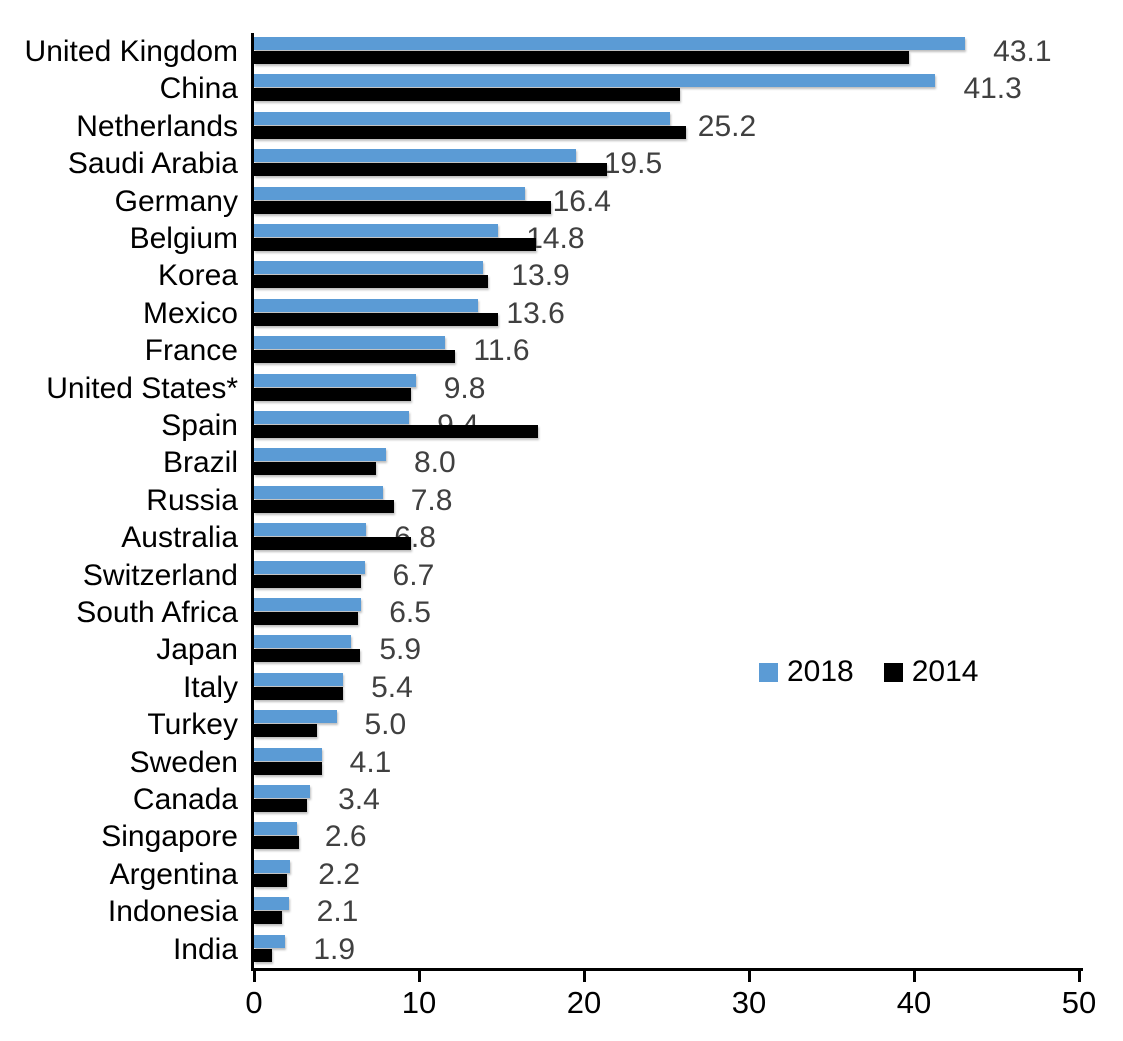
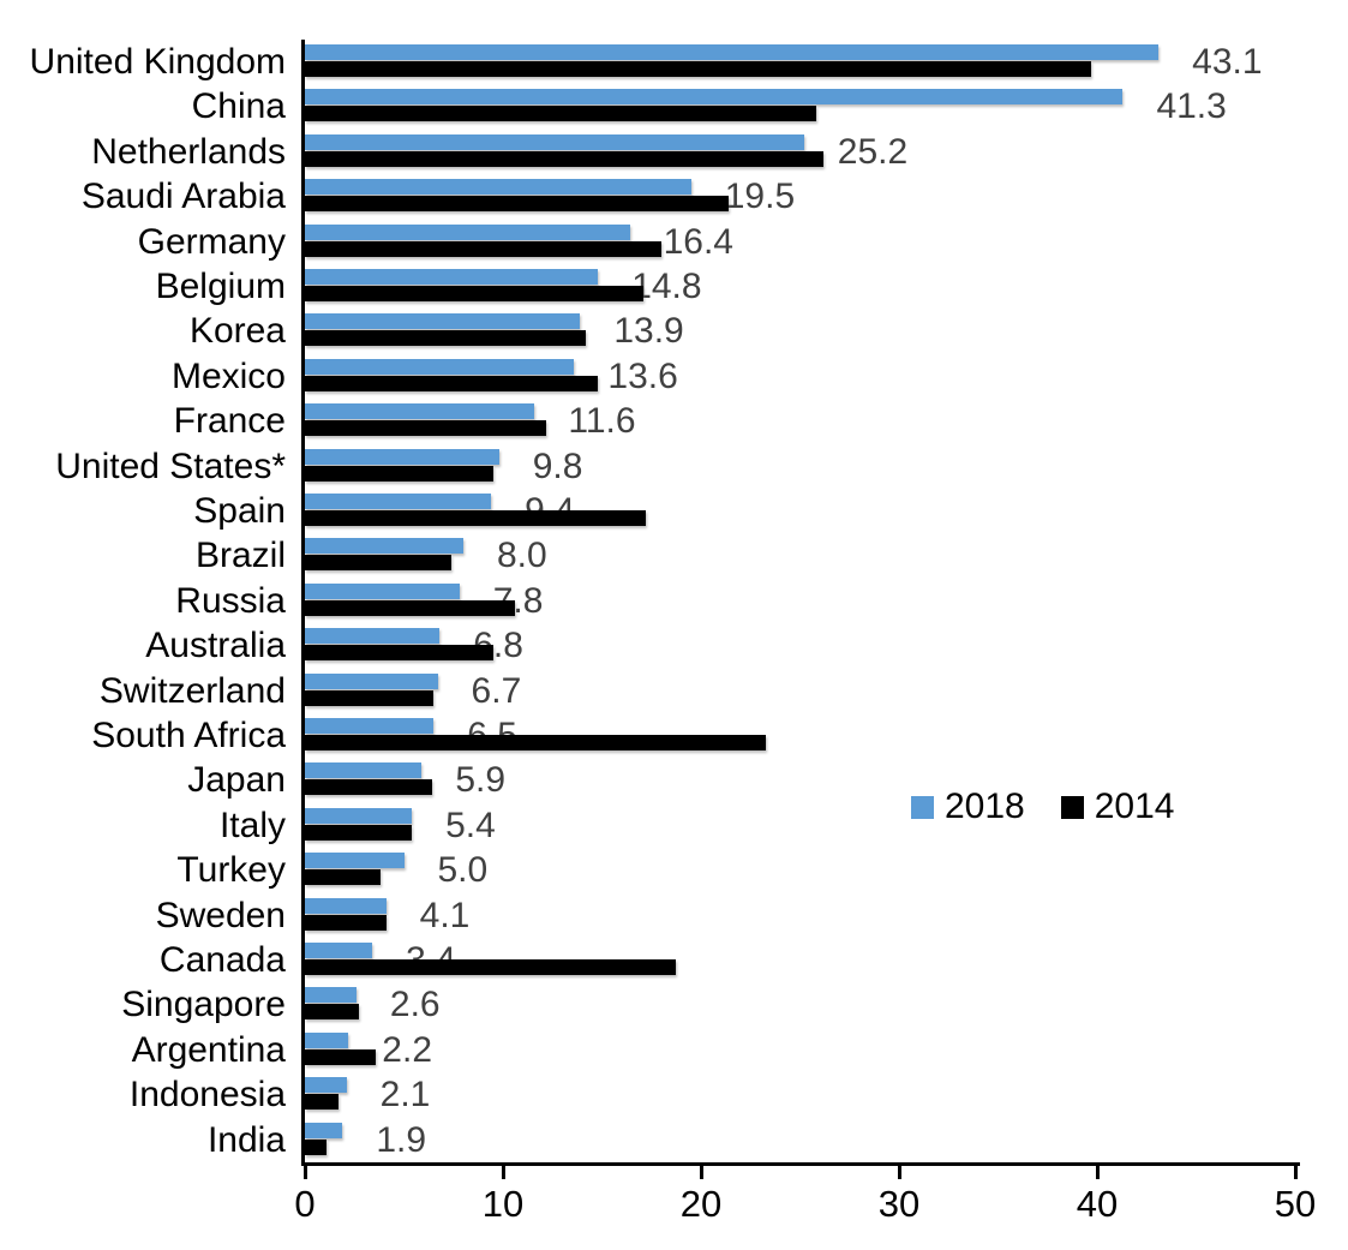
2014/Russia: 8.5 -> 10.6
2014/South Africa: 6.3 -> 23.3
2014/Canada: 3.2 -> 18.7
2014/Argentina: 2.0 -> 3.6
